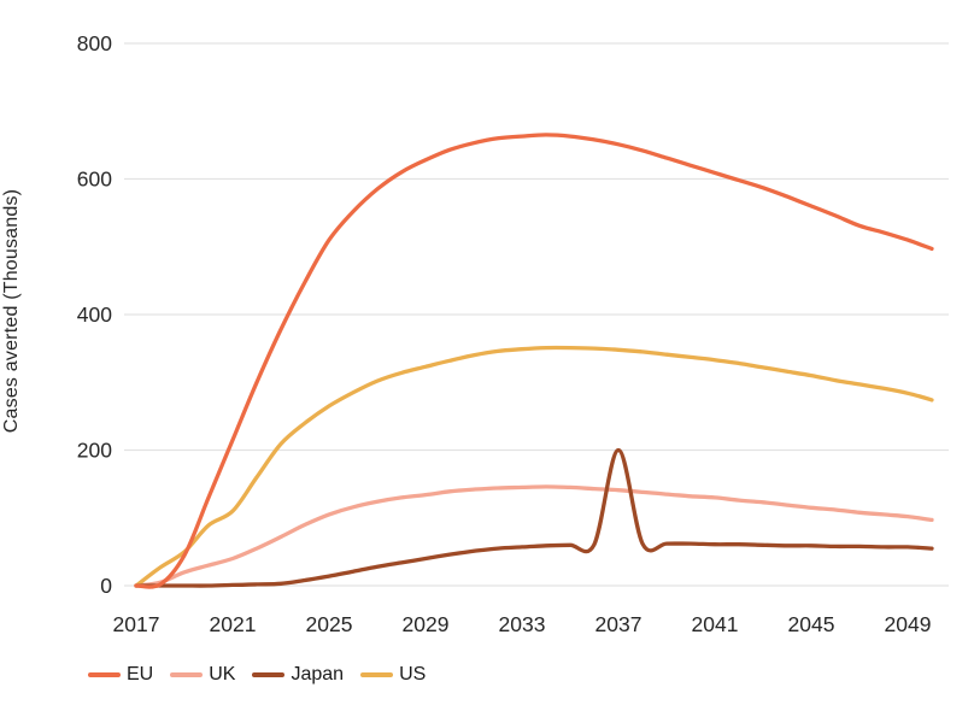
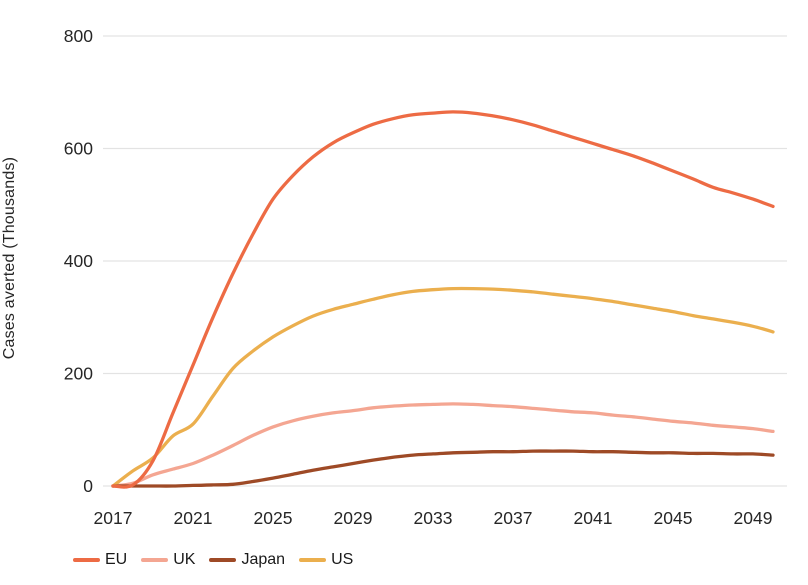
Japan/2037: 200 -> 60
